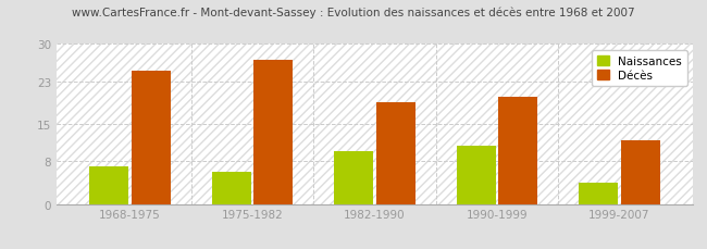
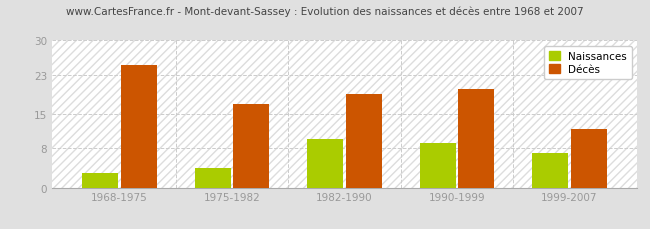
Naissances/1968-1975: 7 -> 3
Naissances/1975-1982: 6 -> 4
Décès/1975-1982: 27 -> 17
Naissances/1990-1999: 11 -> 9
Naissances/1999-2007: 4 -> 7
